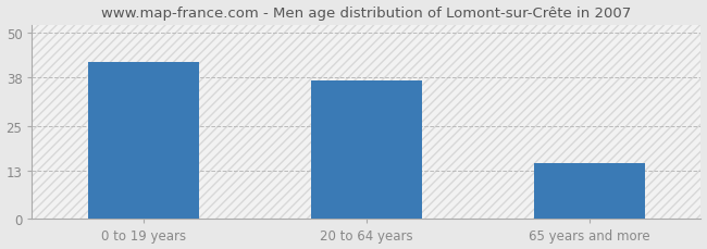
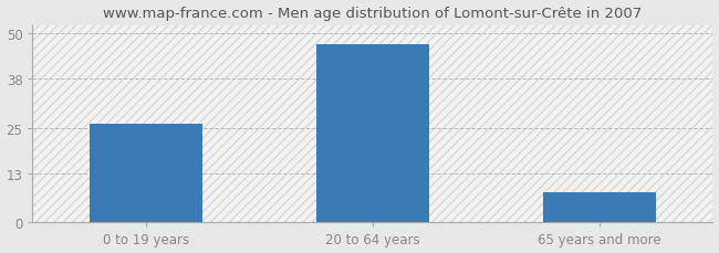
0 to 19 years: 42 -> 26
20 to 64 years: 37 -> 47
65 years and more: 15 -> 8
